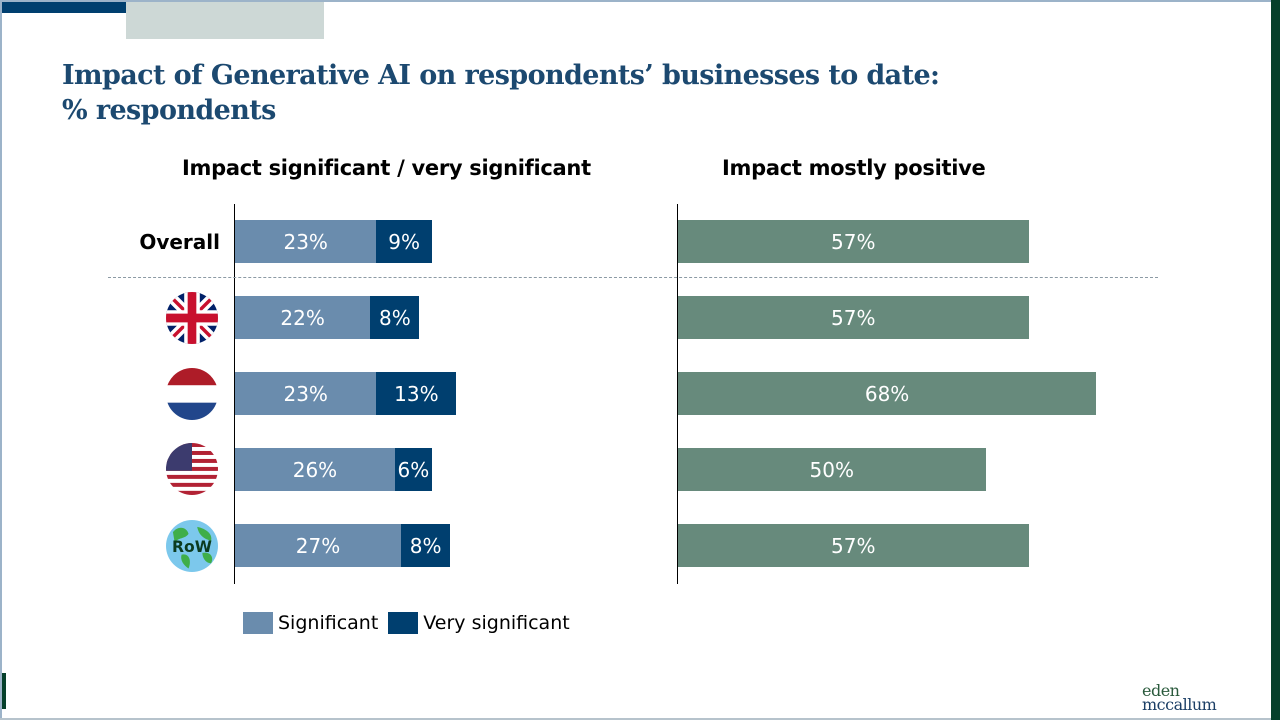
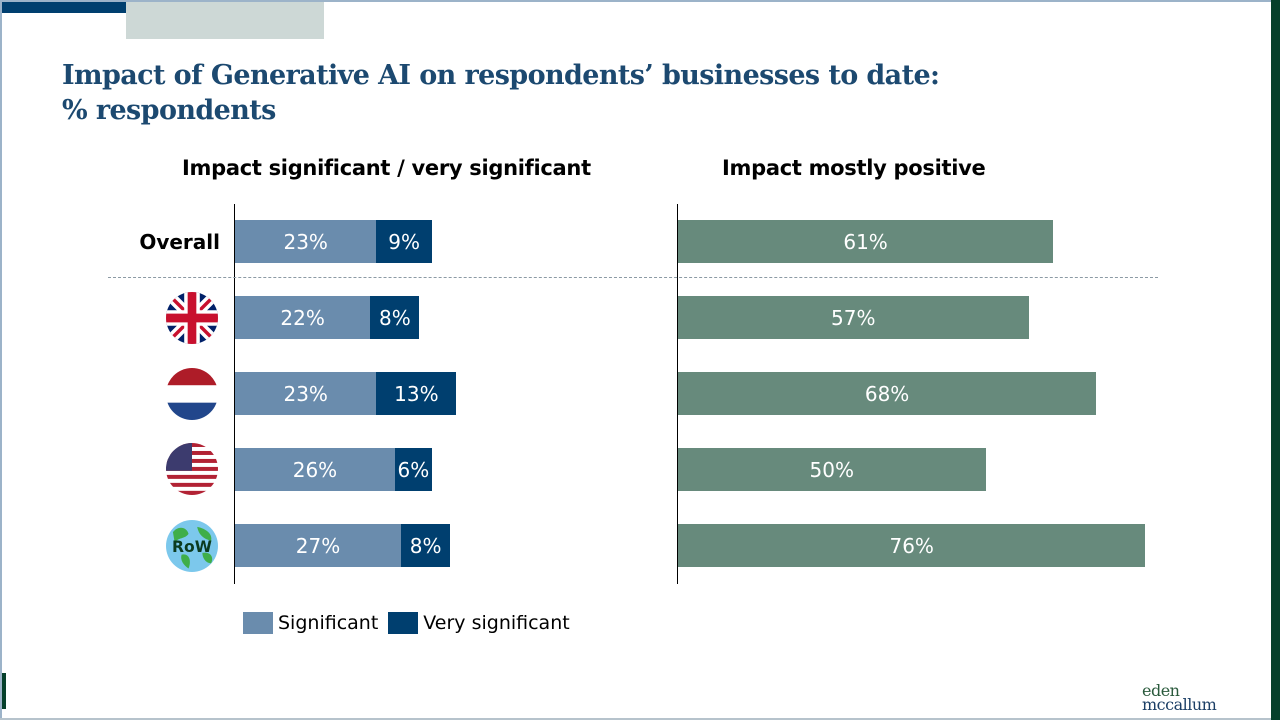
Impact mostly positive/Overall: 57% -> 61%
Impact mostly positive/RoW: 57% -> 76%
